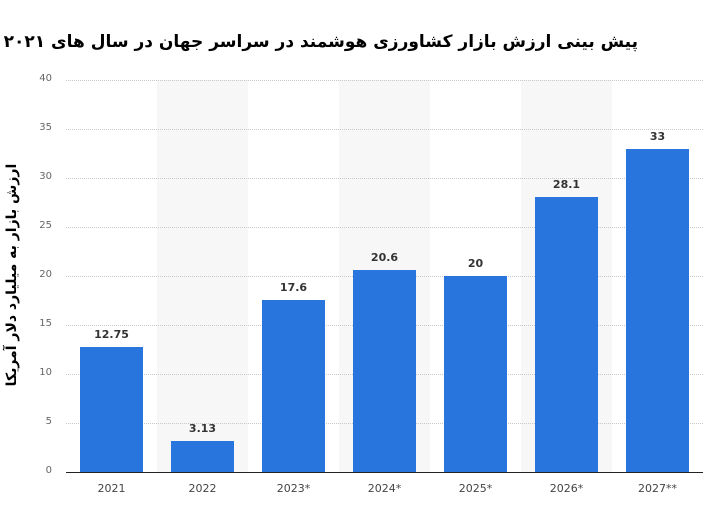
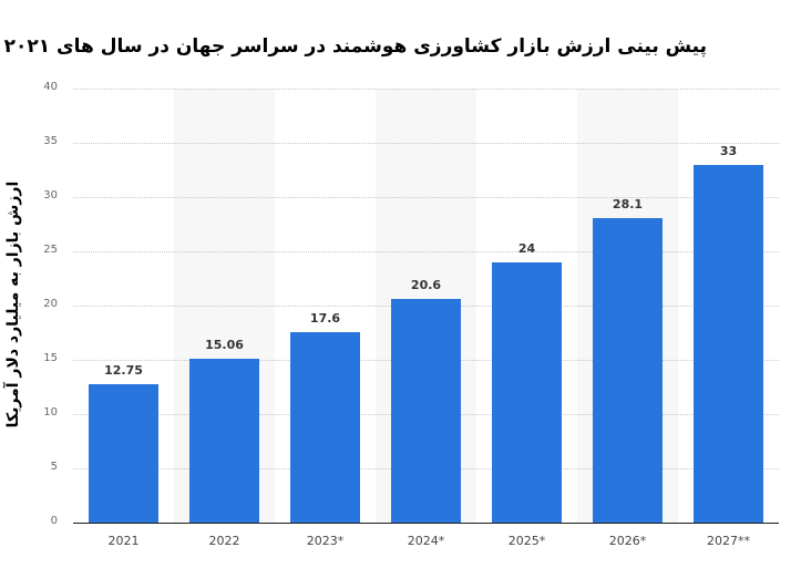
2022: 3.13 -> 15.06
2025*: 20 -> 24
